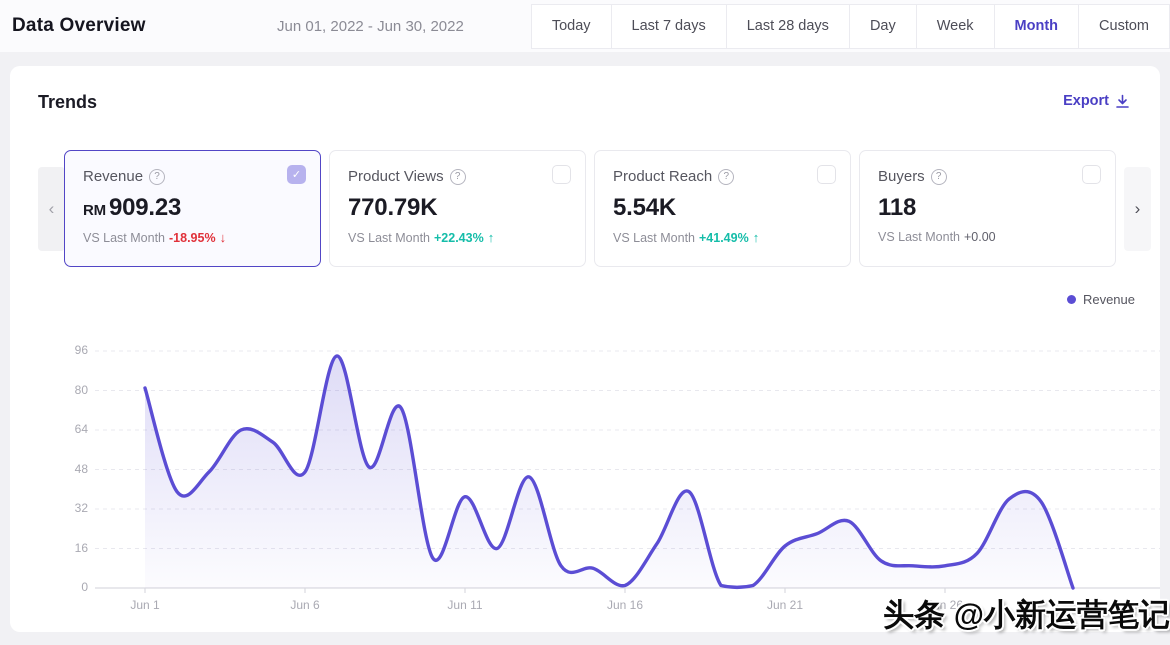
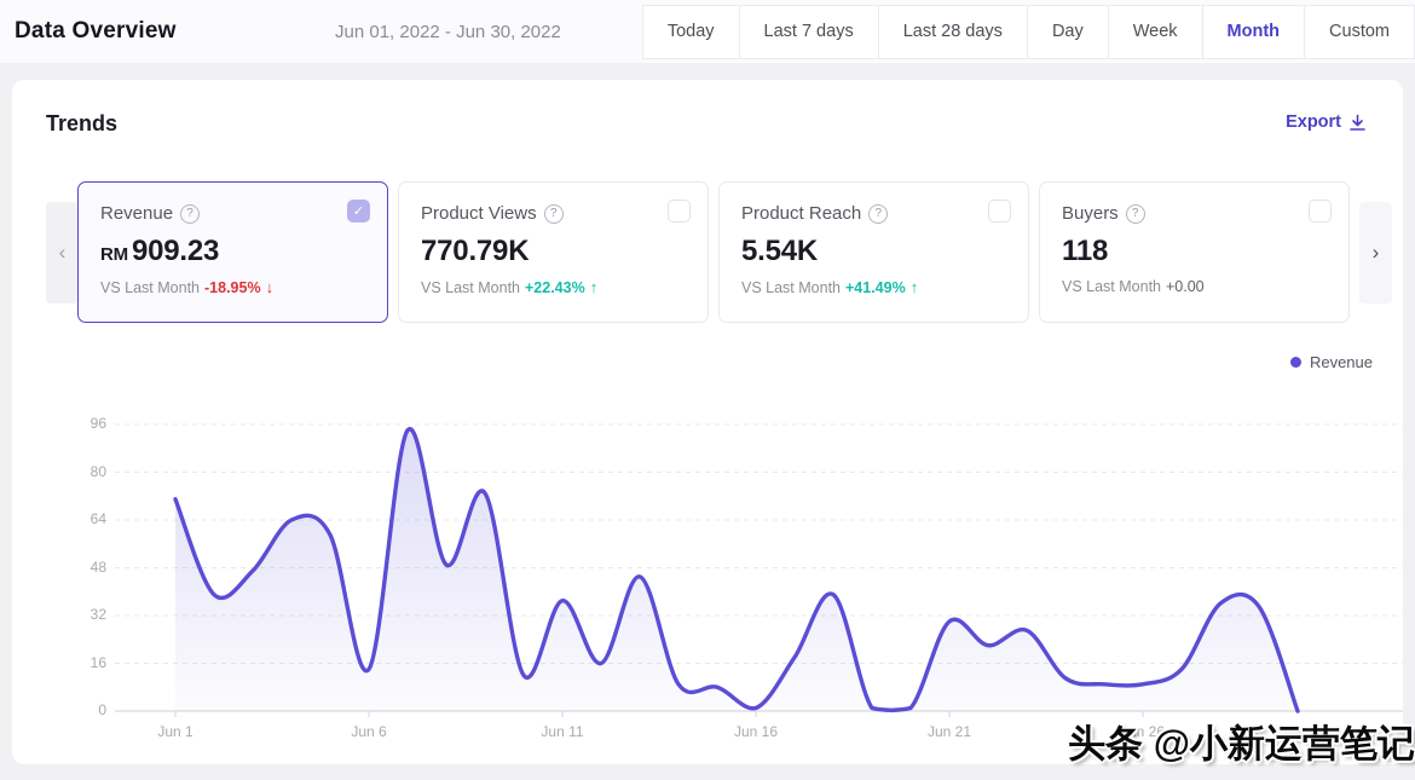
Jun 1: 81 -> 71
Jun 6: 47 -> 14
Jun 21: 17 -> 30
